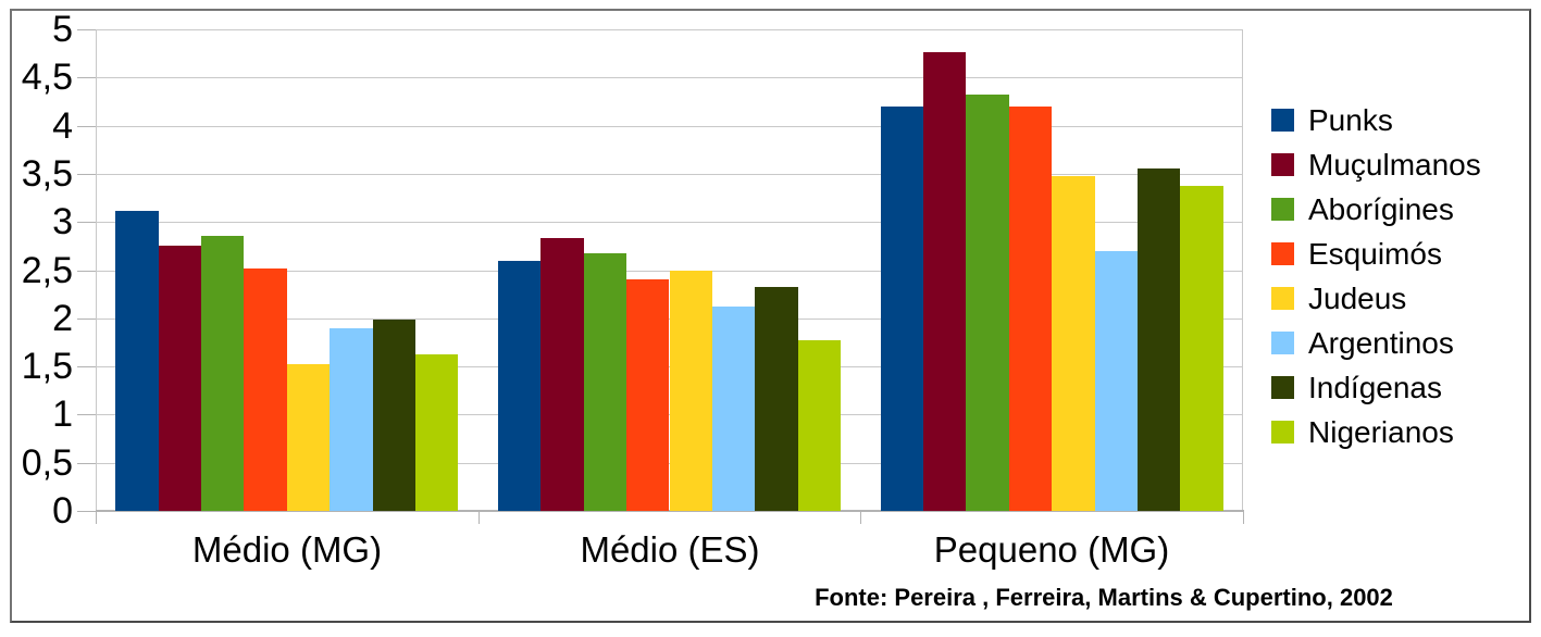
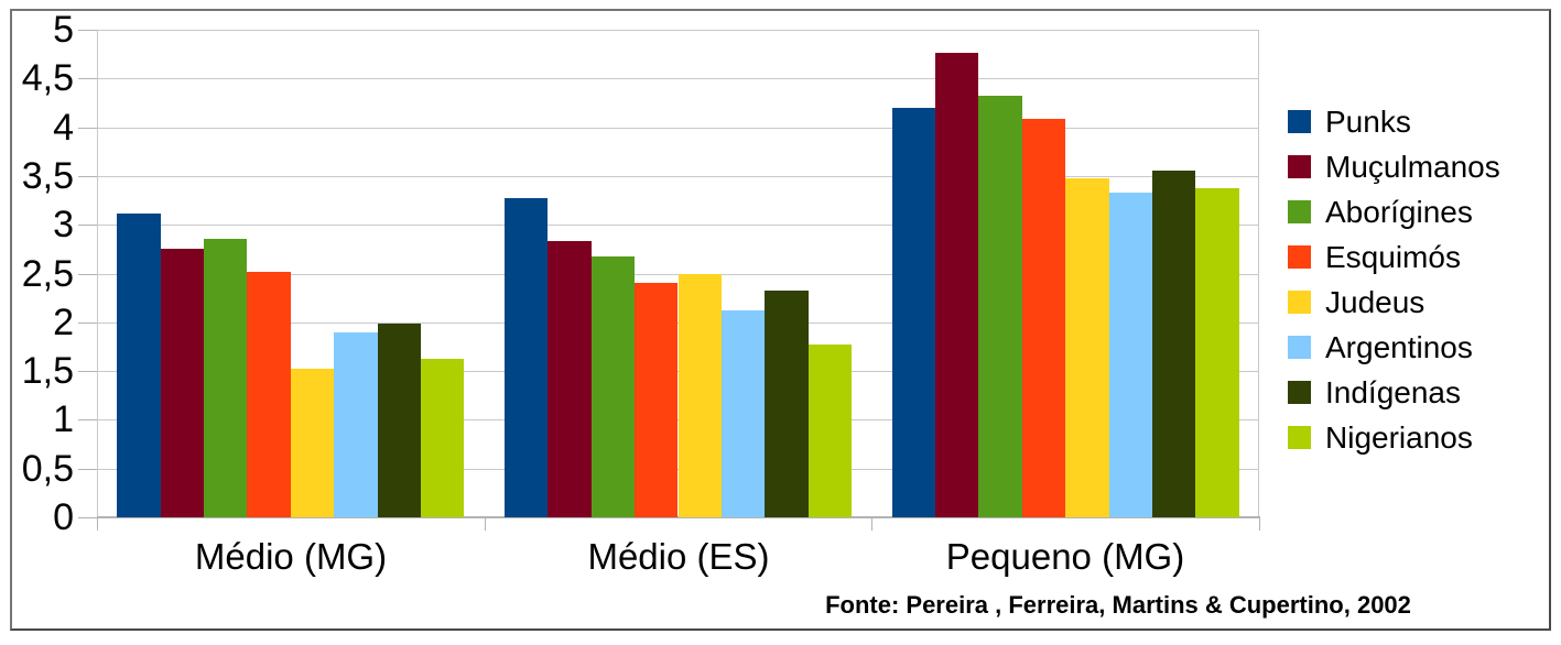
Punks/Médio (ES): 2.6 -> 3.3
Esquimós/Pequeno (MG): 4.2 -> 4.1
Argentinos/Pequeno (MG): 2.7 -> 3.3
